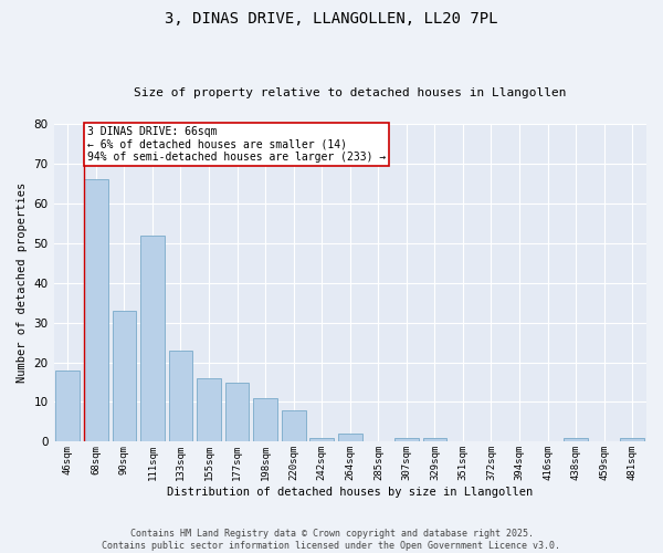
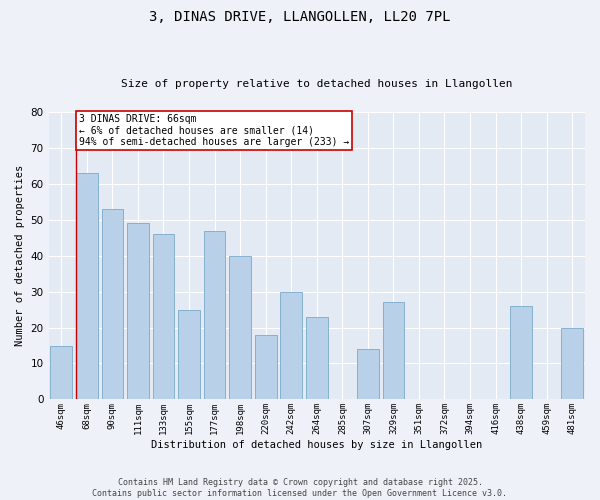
46sqm: 18 -> 15
68sqm: 66 -> 63
90sqm: 33 -> 53
111sqm: 52 -> 49
133sqm: 23 -> 46
155sqm: 16 -> 25
177sqm: 15 -> 47
198sqm: 11 -> 40
220sqm: 8 -> 18
242sqm: 1 -> 30
264sqm: 2 -> 23
307sqm: 1 -> 14
329sqm: 1 -> 27
438sqm: 1 -> 26
481sqm: 1 -> 20
